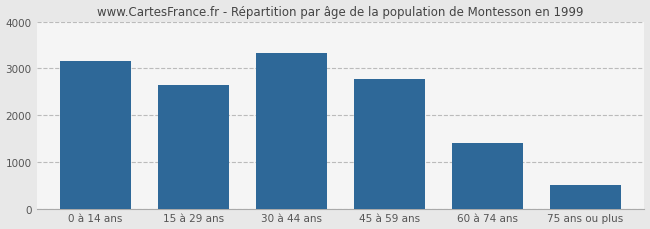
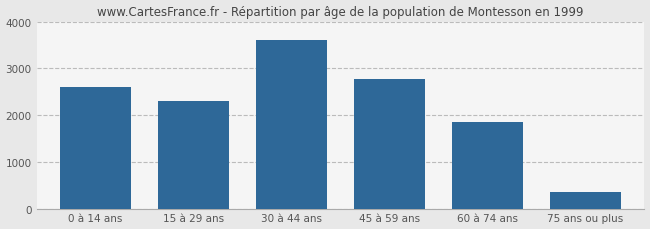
0 à 14 ans: 3150 -> 2600
15 à 29 ans: 2650 -> 2300
30 à 44 ans: 3320 -> 3600
60 à 74 ans: 1400 -> 1850
75 ans ou plus: 510 -> 350
